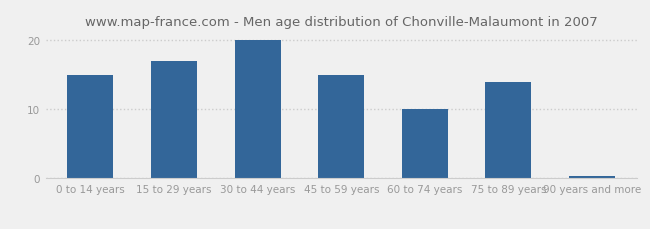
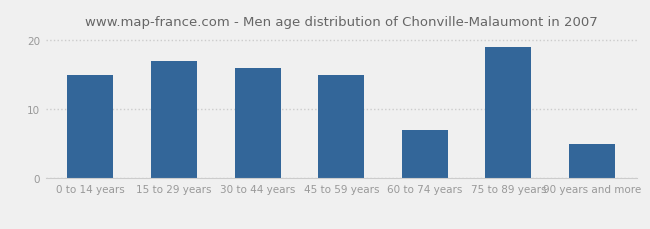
30 to 44 years: 20.0 -> 16.0
60 to 74 years: 10.0 -> 7.0
75 to 89 years: 14.0 -> 19.0
90 years and more: 0.3 -> 5.0
